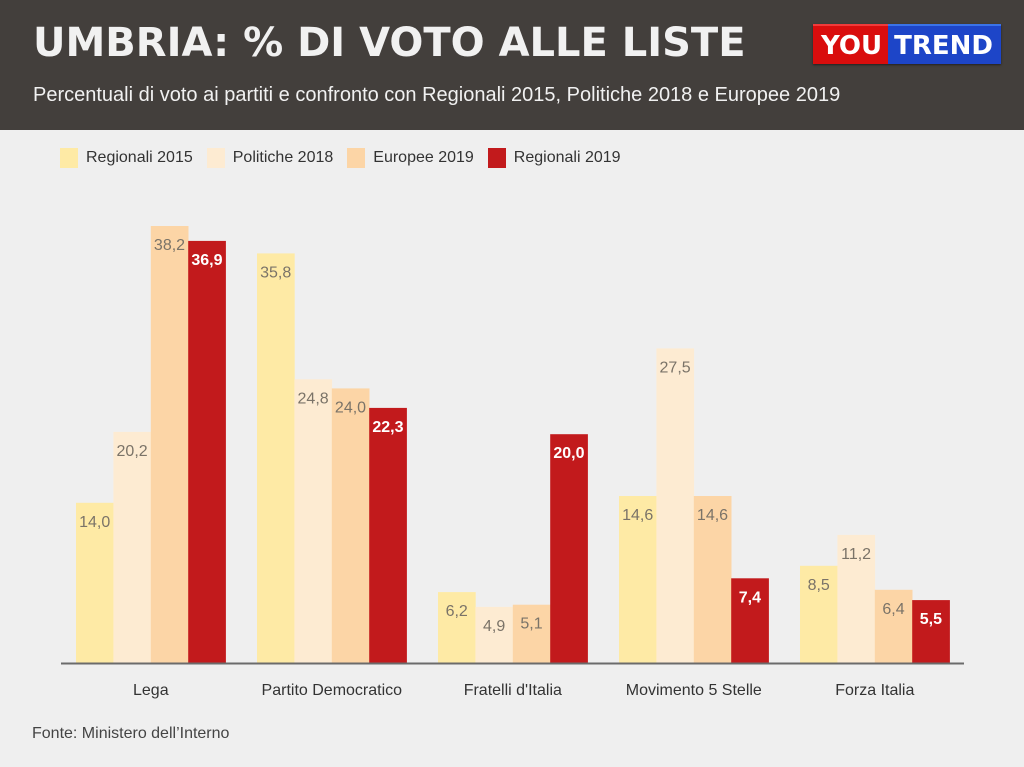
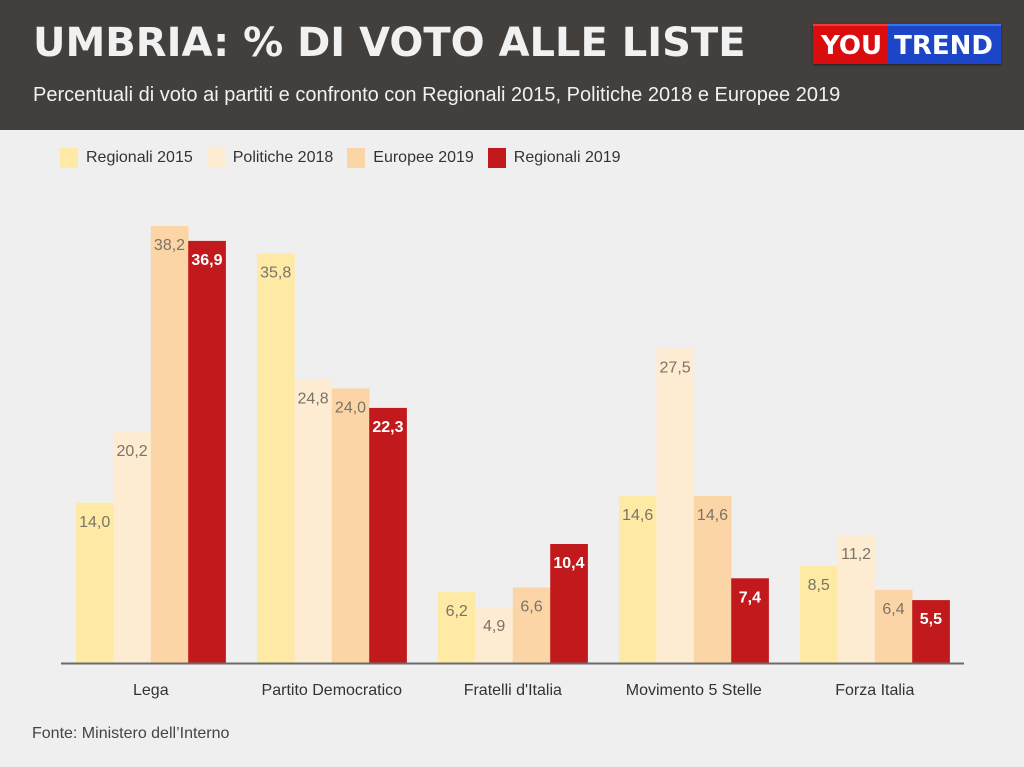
Europee 2019/Fratelli d'Italia: 5,1 -> 6,6
Regionali 2019/Fratelli d'Italia: 20,0 -> 10,4
